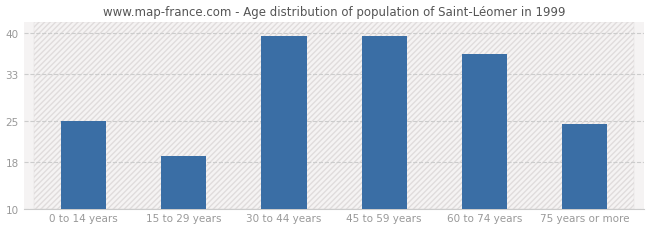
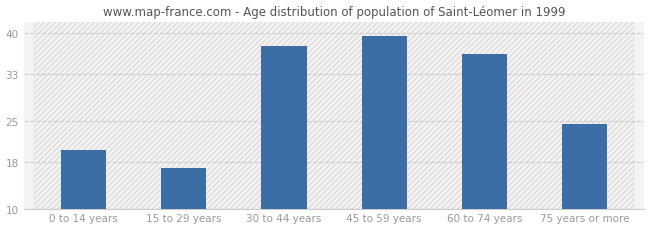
0 to 14 years: 25.0 -> 20.0
15 to 29 years: 19.0 -> 17.0
30 to 44 years: 39.5 -> 37.8
